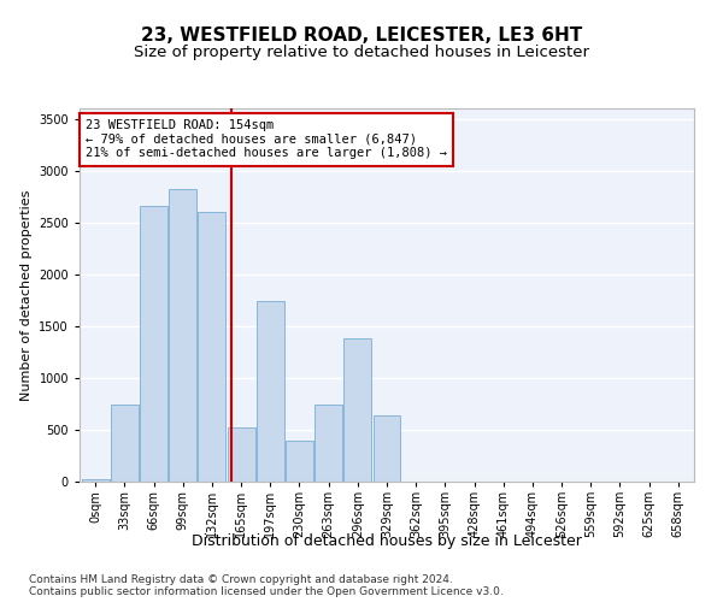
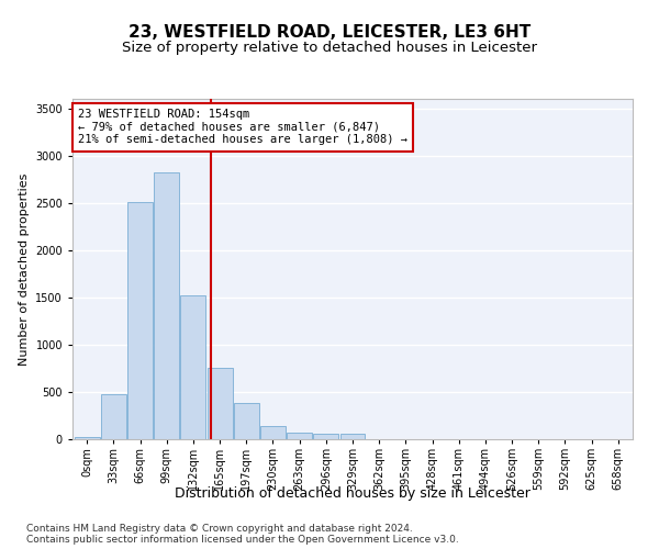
33sqm: 740 -> 480
66sqm: 2660 -> 2510
132sqm: 2600 -> 1520
165sqm: 520 -> 750
197sqm: 1740 -> 380
230sqm: 400 -> 140
263sqm: 740 -> 70
296sqm: 1380 -> 60
329sqm: 640 -> 60
